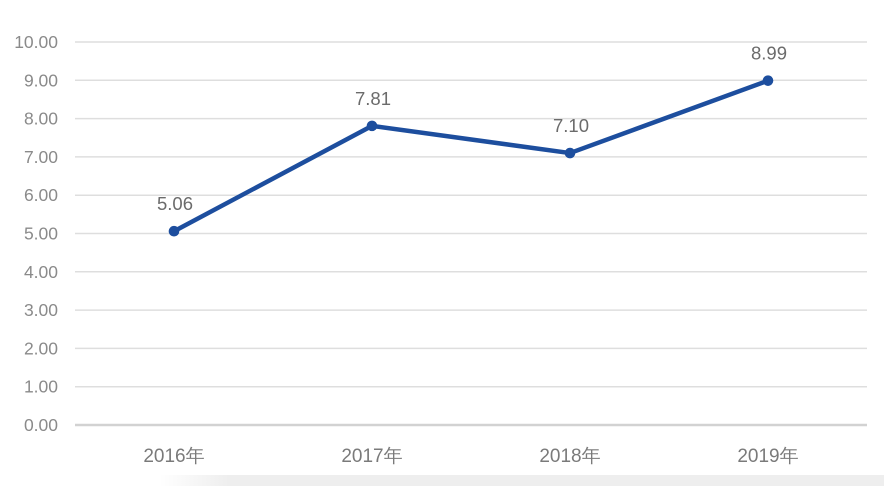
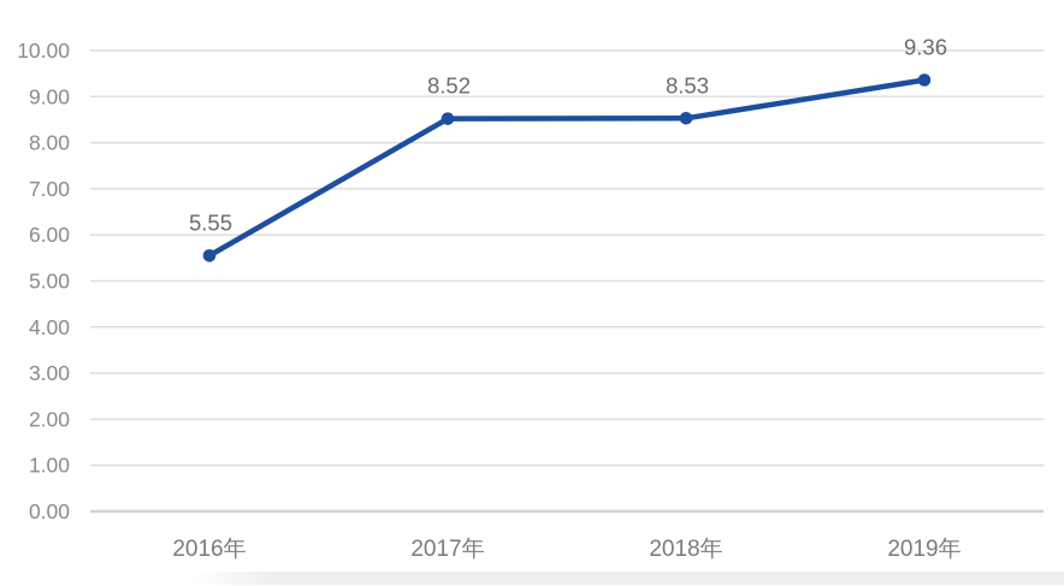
2016年: 5.06 -> 5.55
2017年: 7.81 -> 8.52
2018年: 7.10 -> 8.53
2019年: 8.99 -> 9.36
